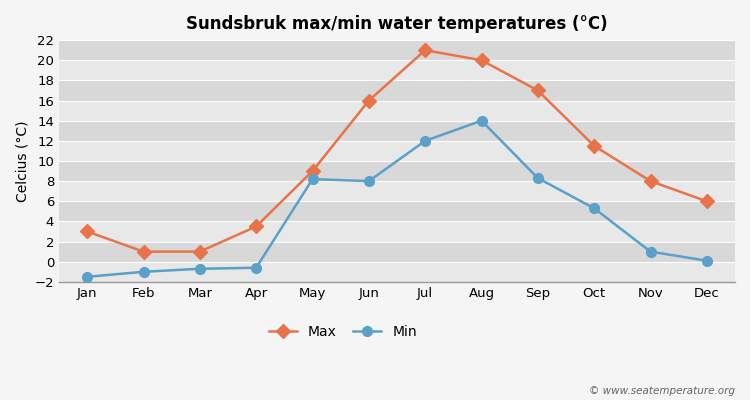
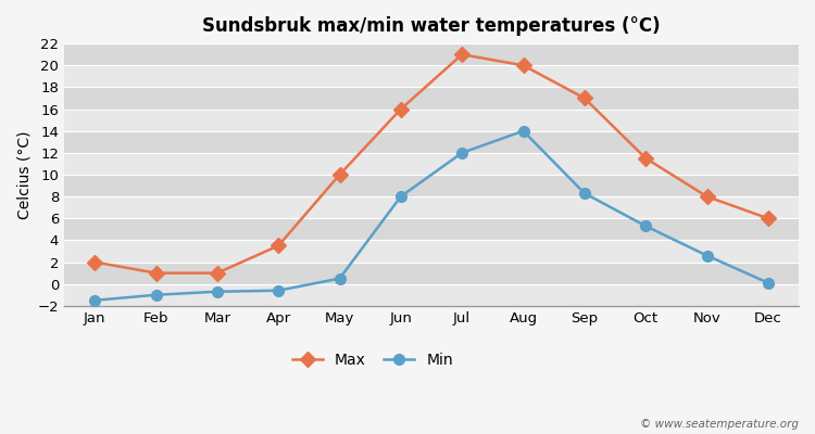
Max/Jan: 3.0 -> 2.0
Max/May: 9.0 -> 10.0
Min/May: 8.2 -> 0.5
Min/Nov: 1.0 -> 2.6
